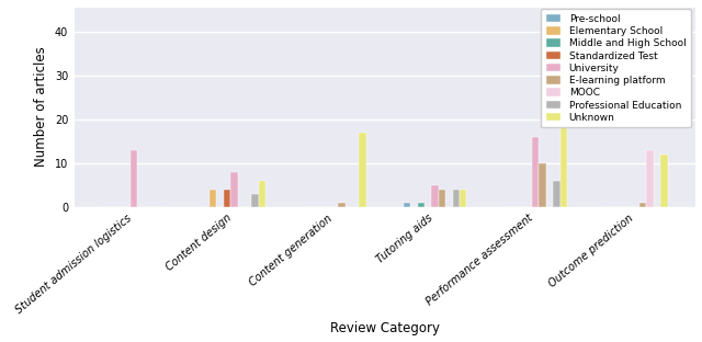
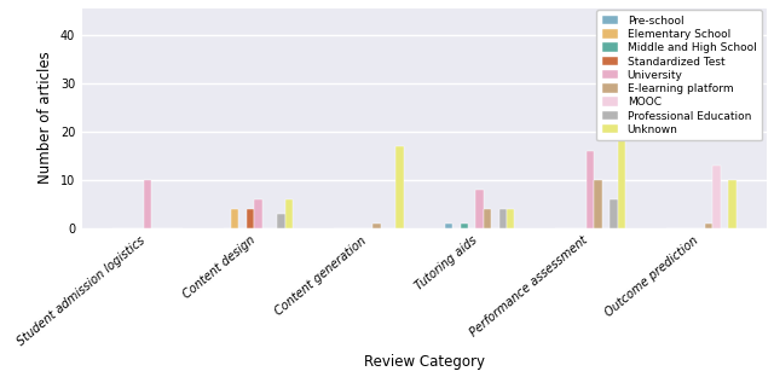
University/Student admission logistics: 13 -> 10
University/Content design: 8 -> 6
University/Tutoring aids: 5 -> 8
Unknown/Outcome prediction: 12 -> 10
